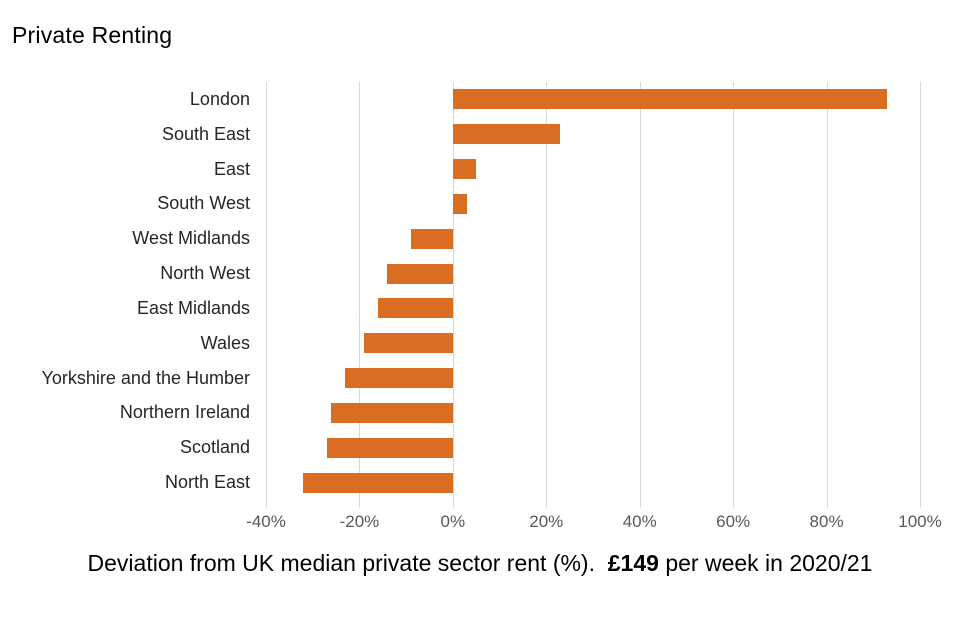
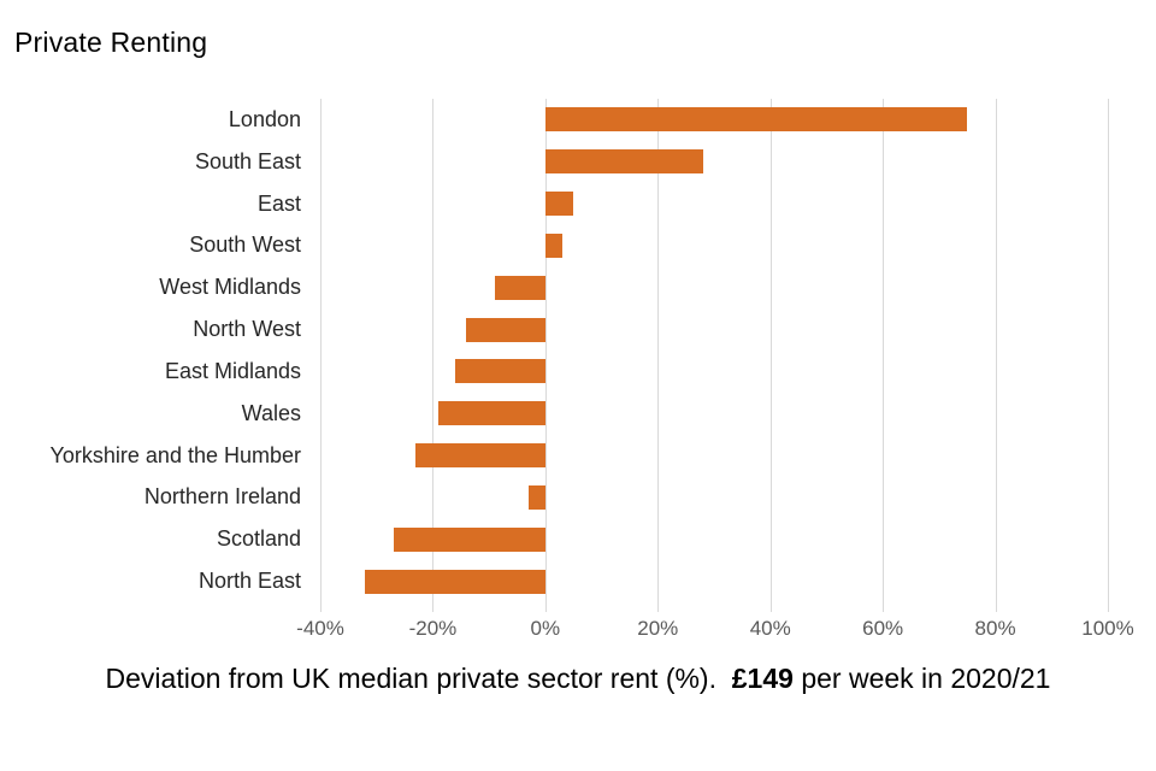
London: 93% -> 75%
South East: 23% -> 28%
Northern Ireland: -26% -> -3%
